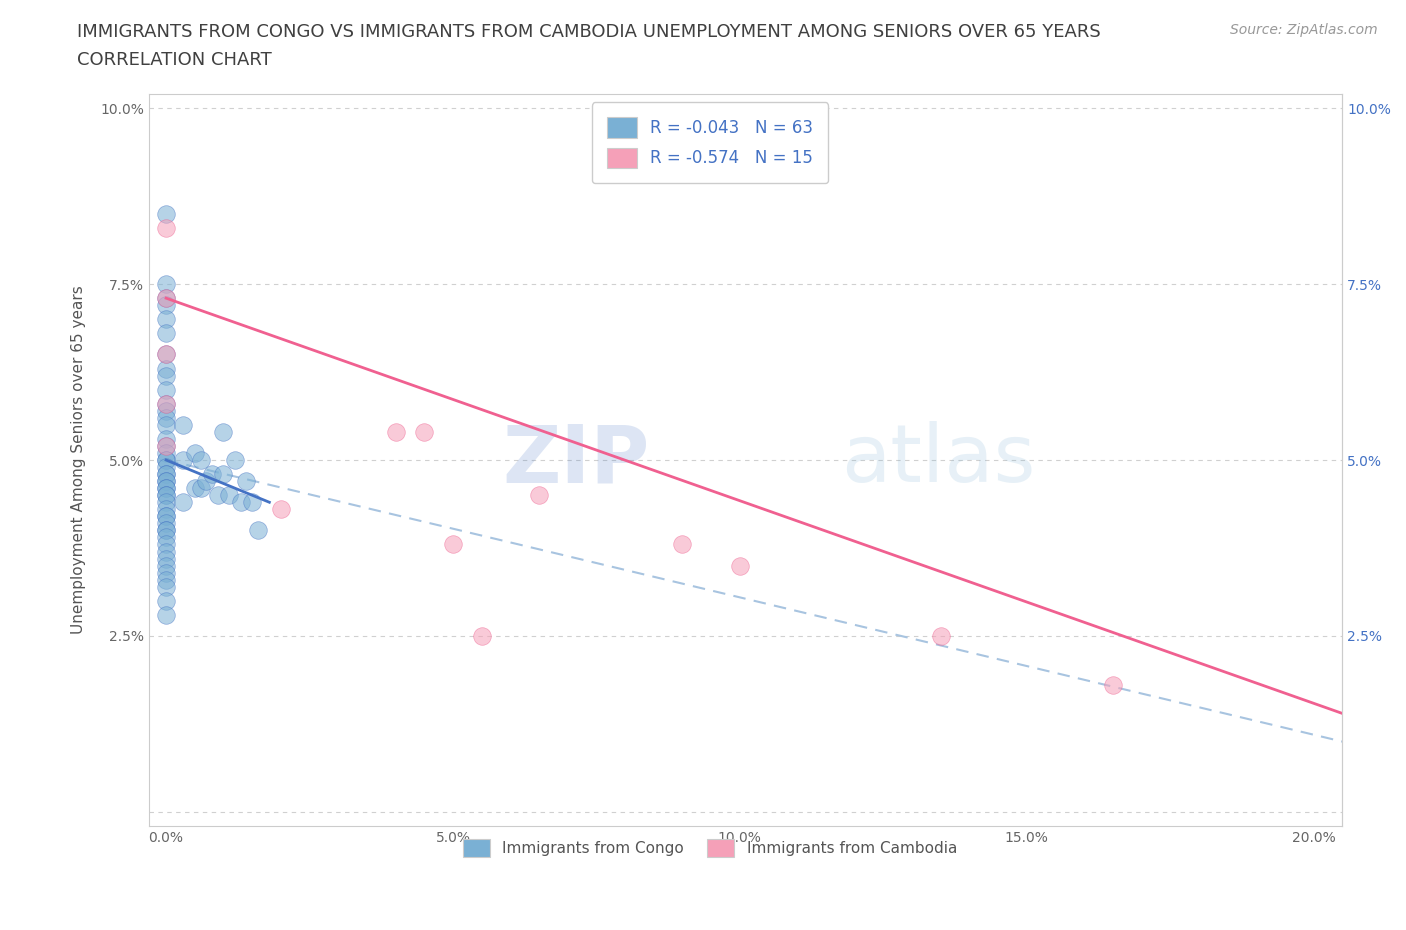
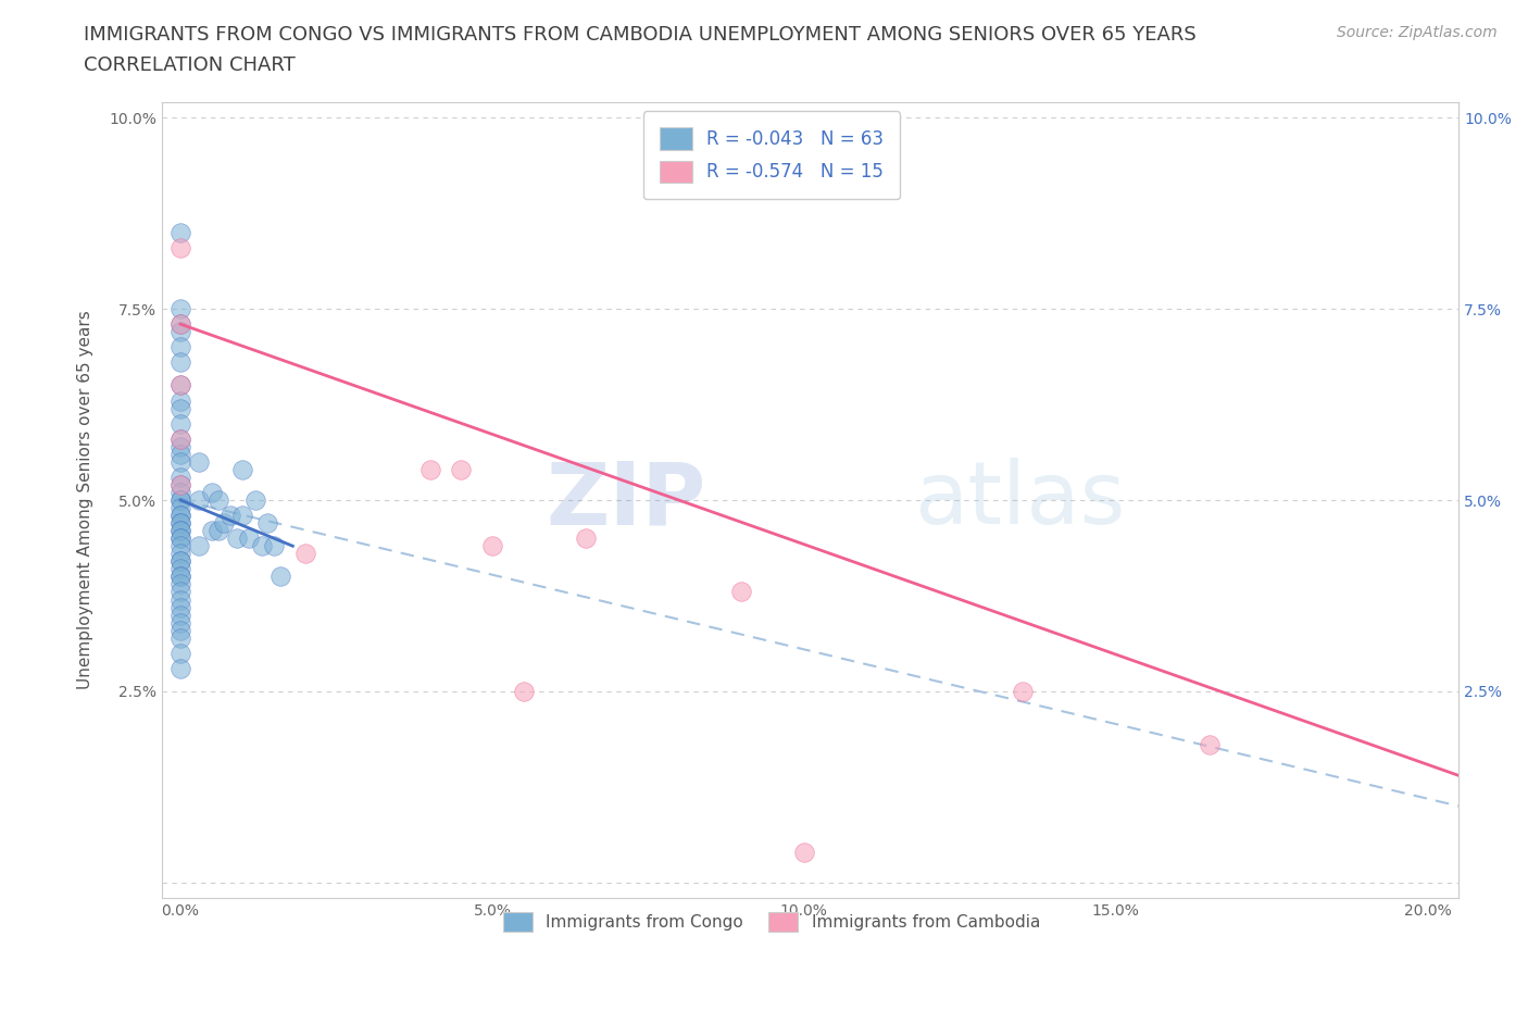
Immigrants from Cambodia/5.0%: 3.8% -> 4.4%
Immigrants from Cambodia/10.0%: 3.5% -> 0.4%
